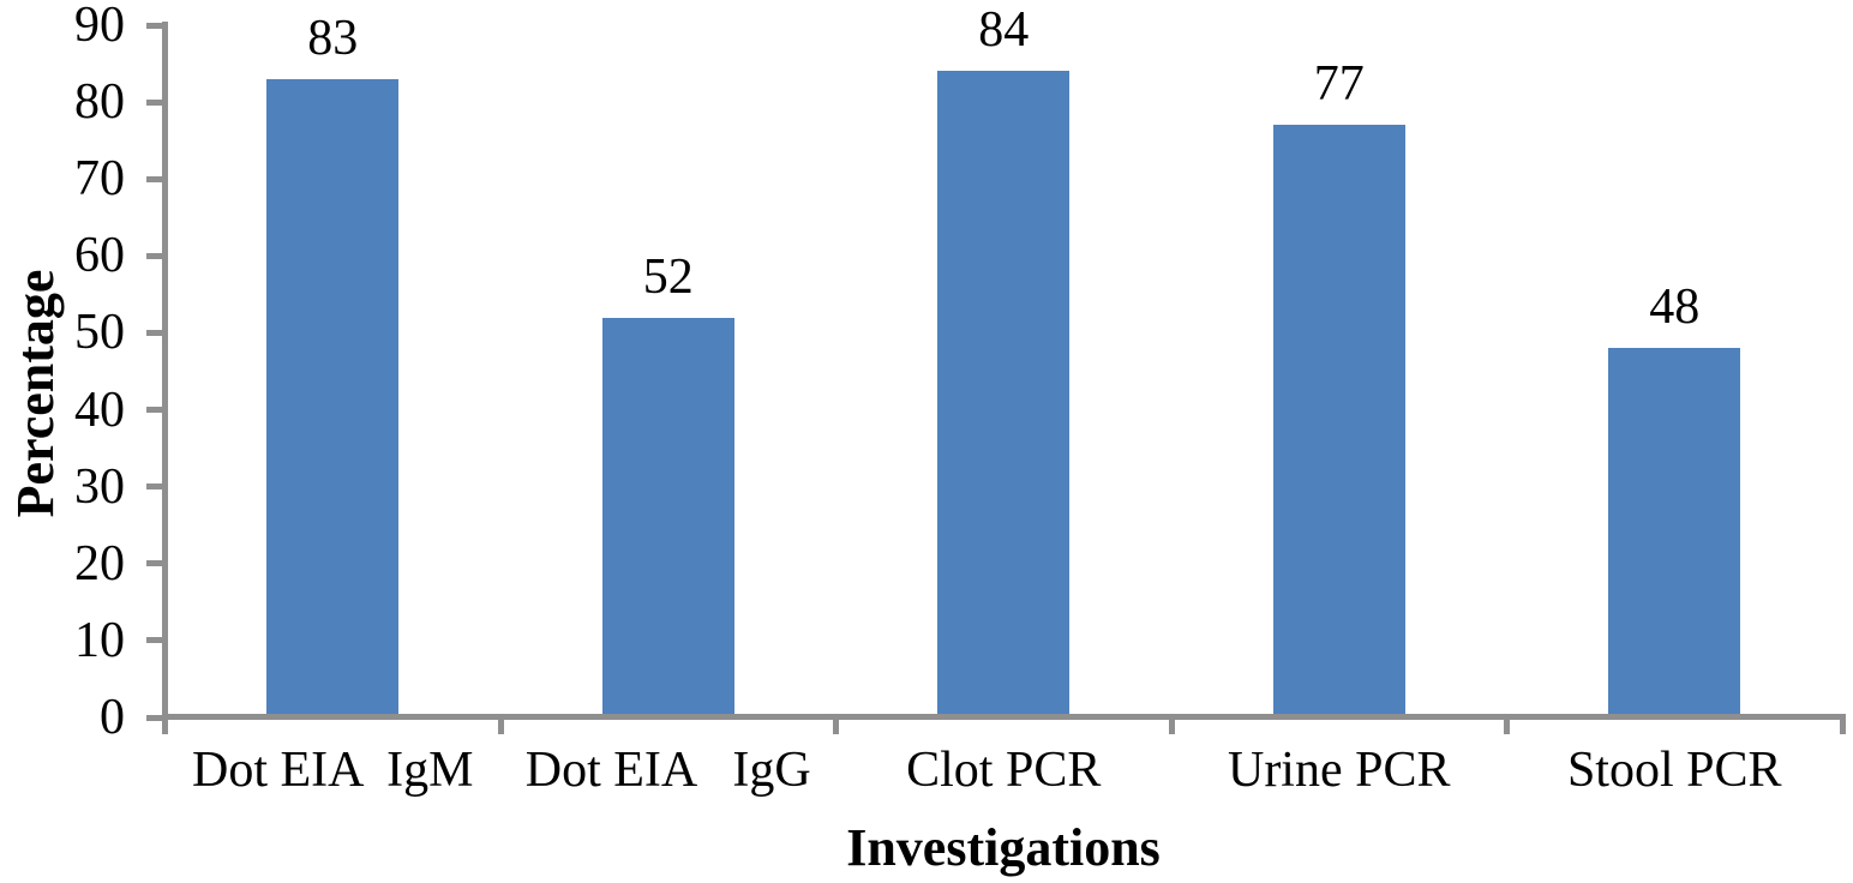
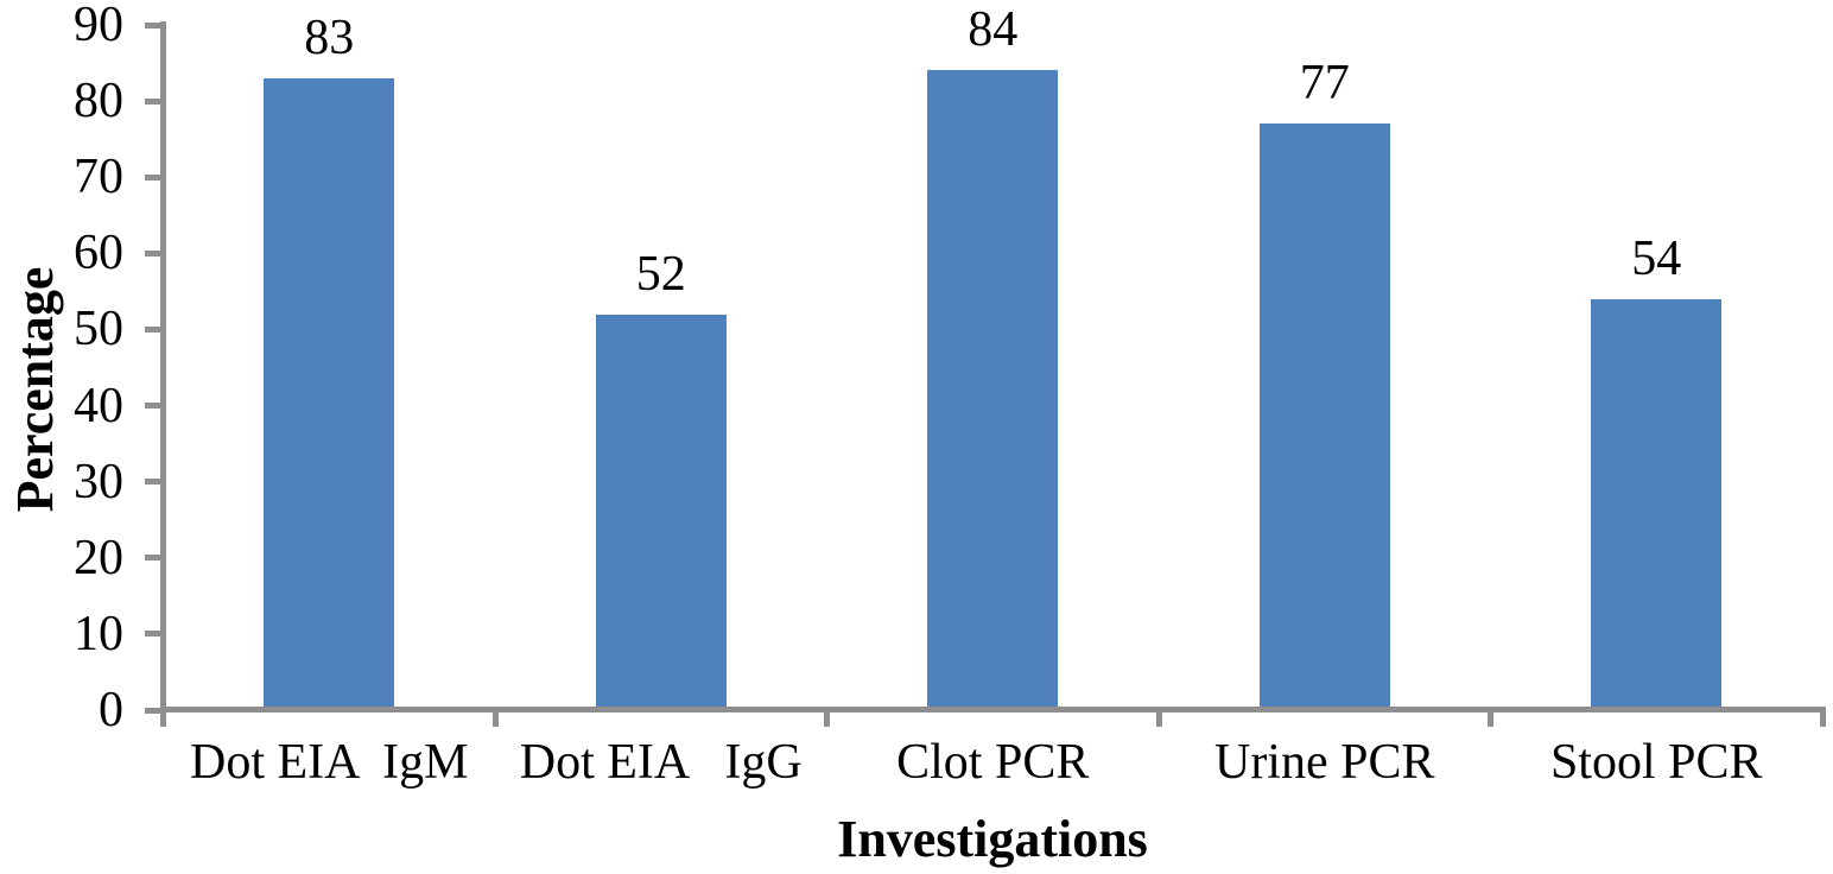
Stool PCR: 48 -> 54
